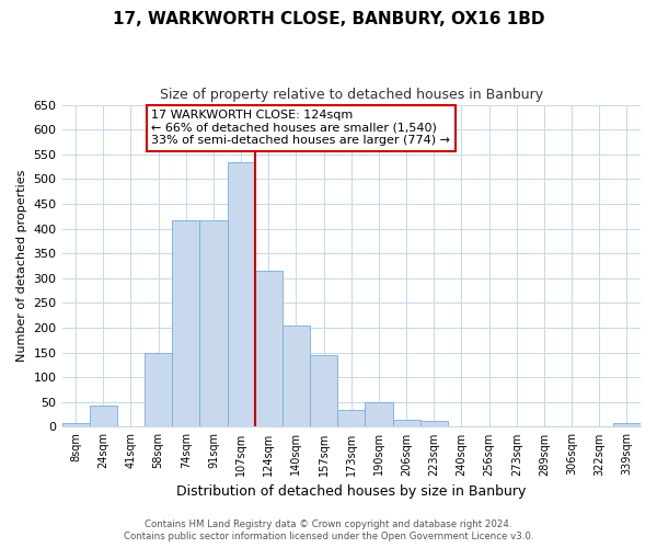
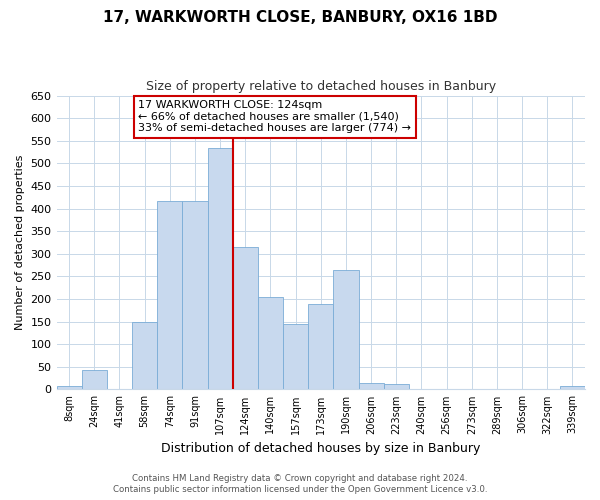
173sqm: 35 -> 190
190sqm: 49 -> 265
